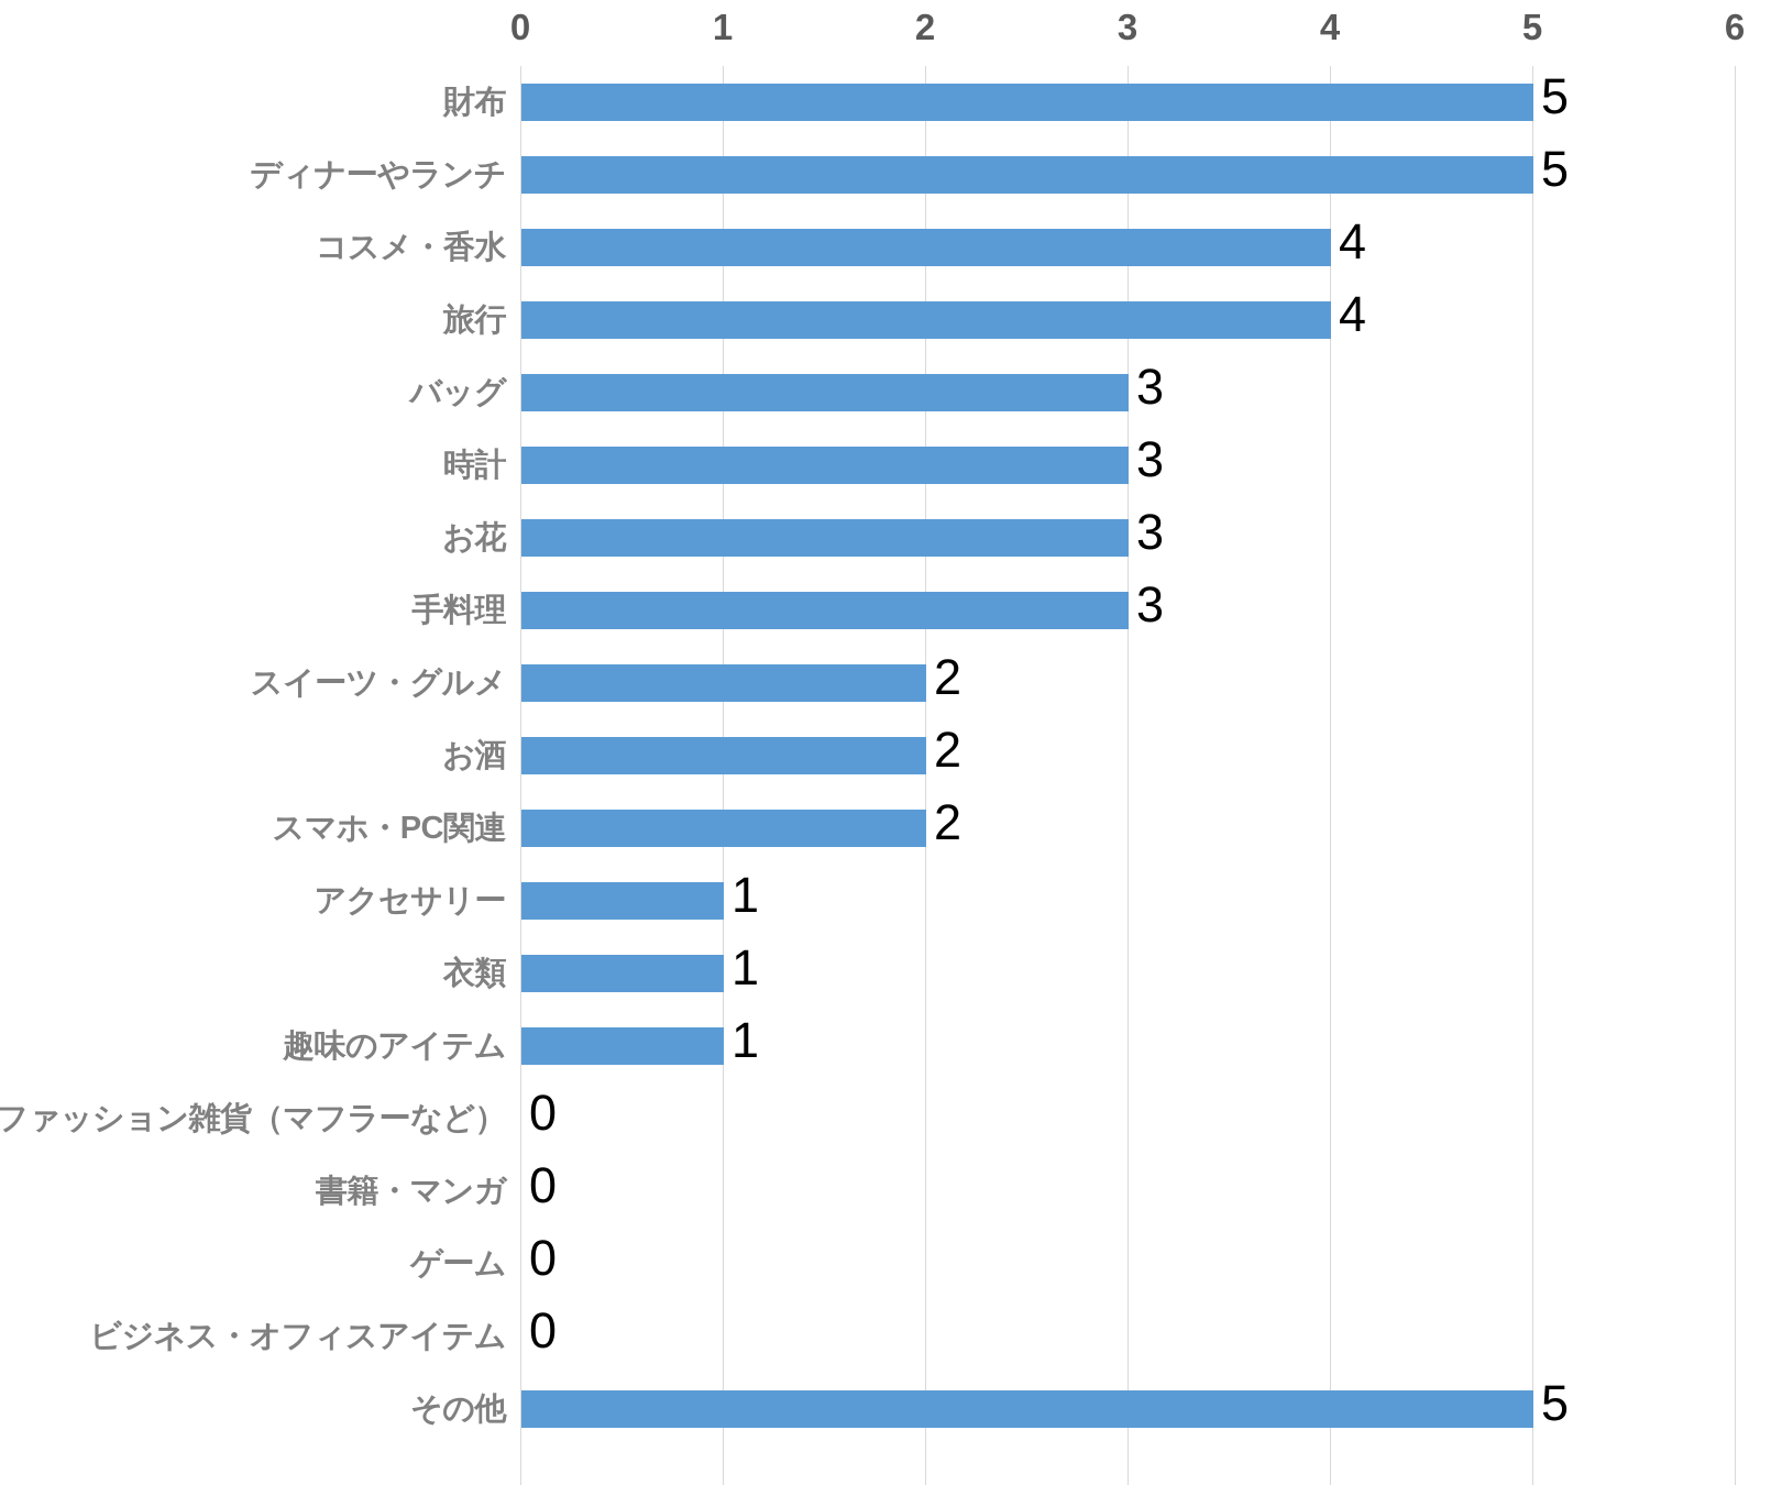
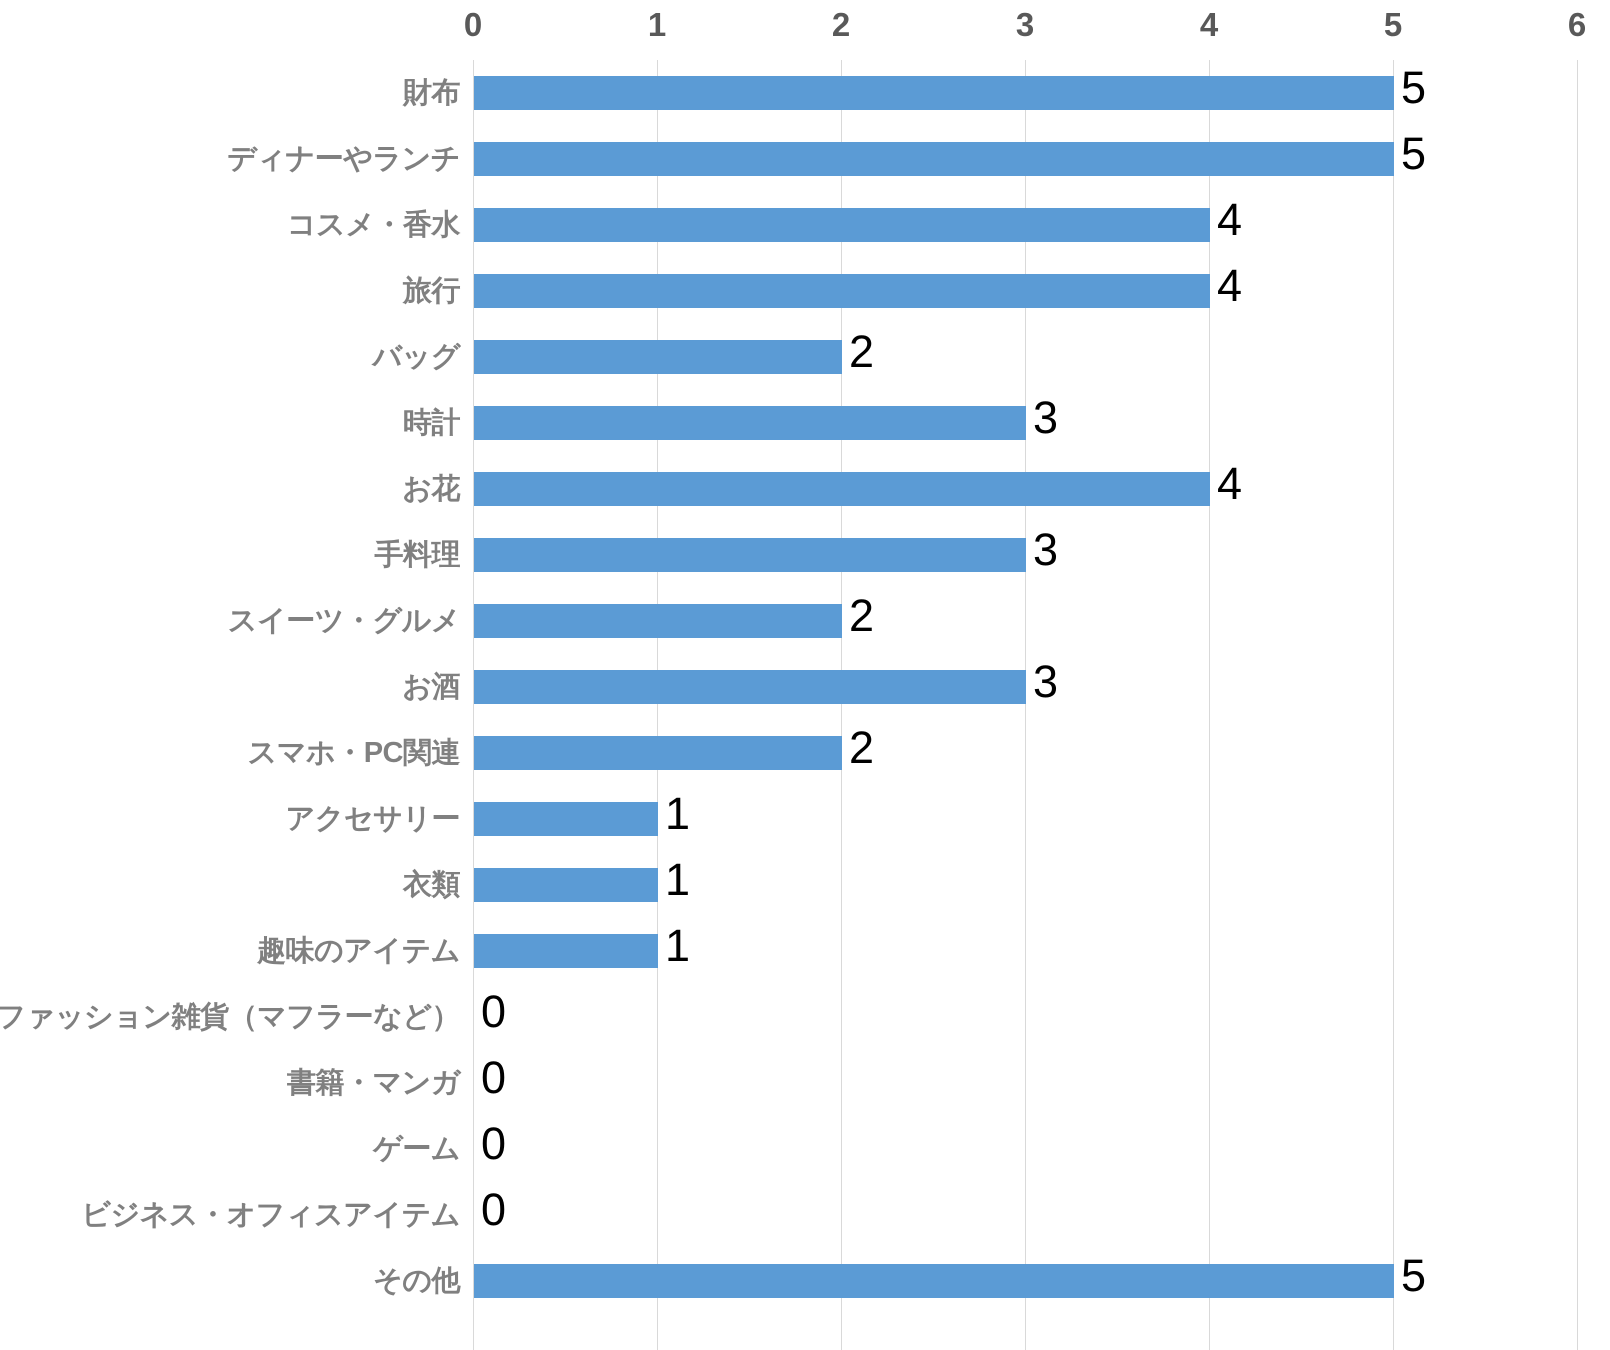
バッグ: 3 -> 2
お花: 3 -> 4
お酒: 2 -> 3
